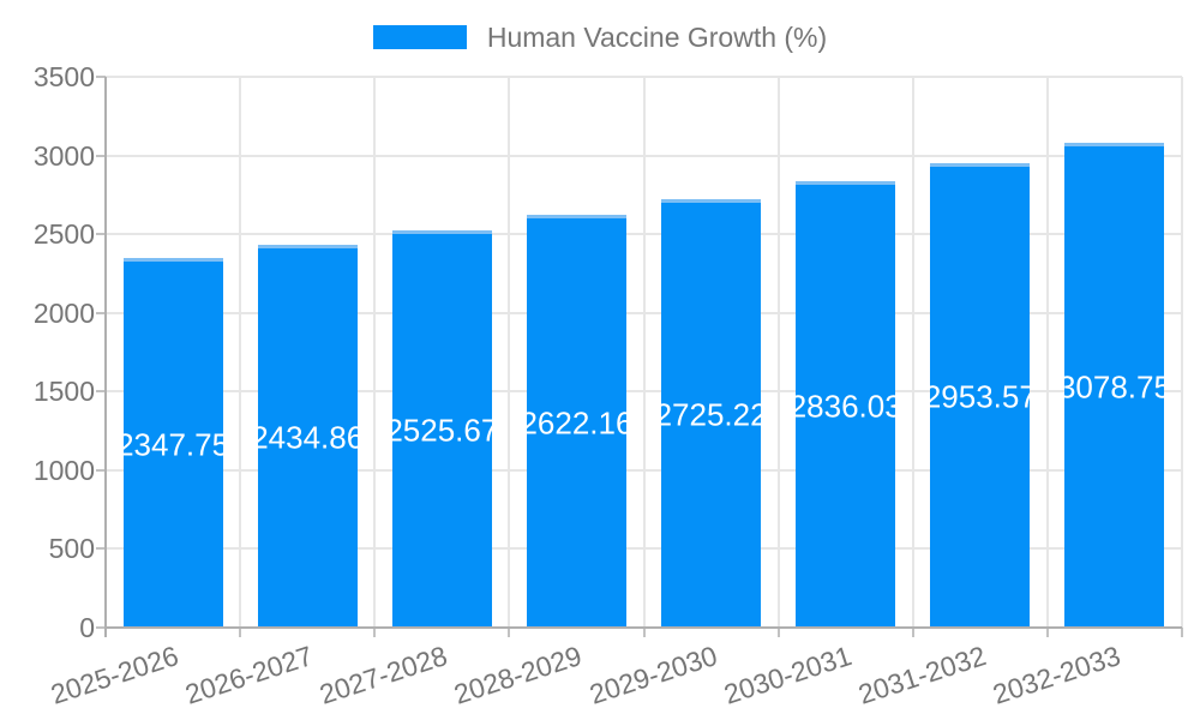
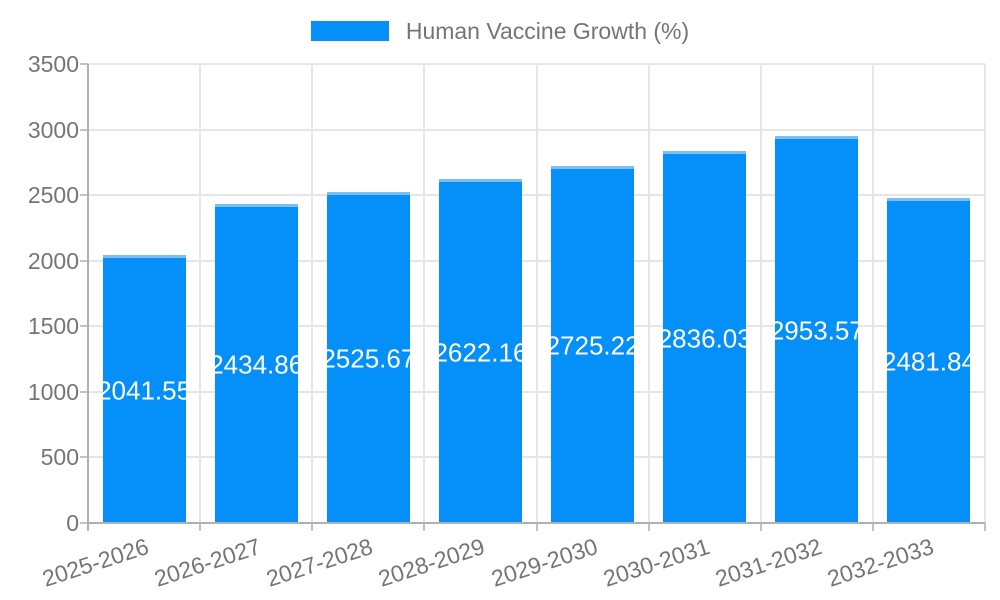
2025-2026: 2347.75 -> 2041.55
2032-2033: 3078.75 -> 2481.84
